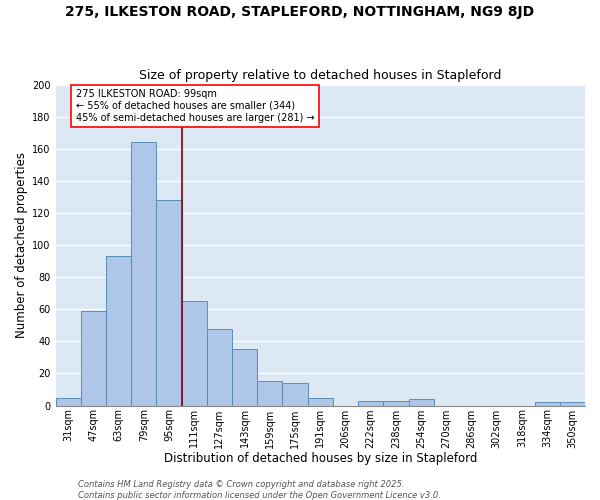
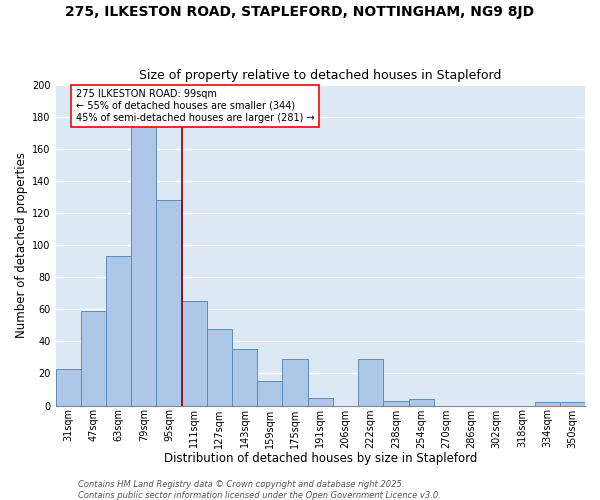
31sqm: 5 -> 23
79sqm: 164 -> 175
175sqm: 14 -> 29
222sqm: 3 -> 29
